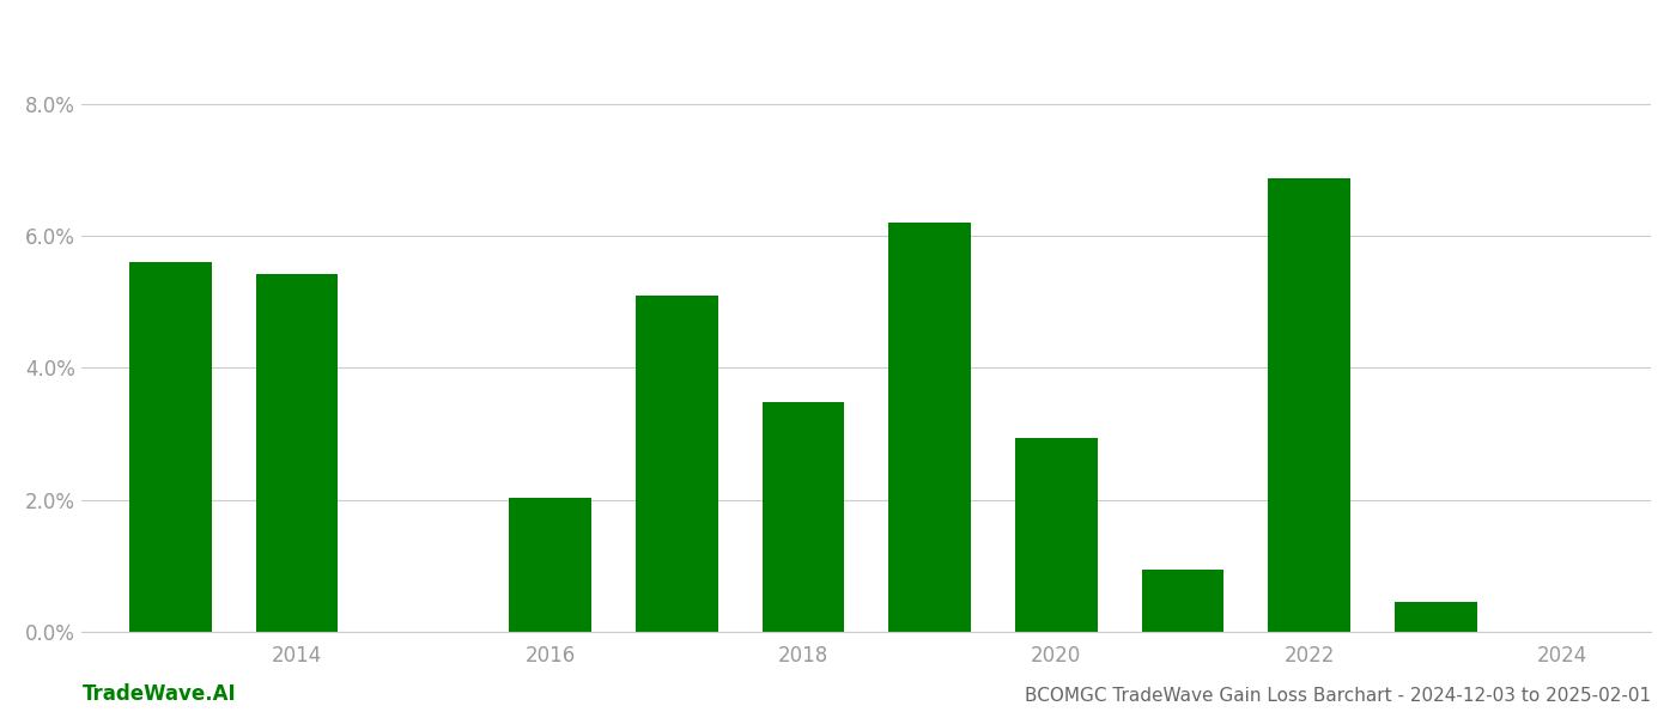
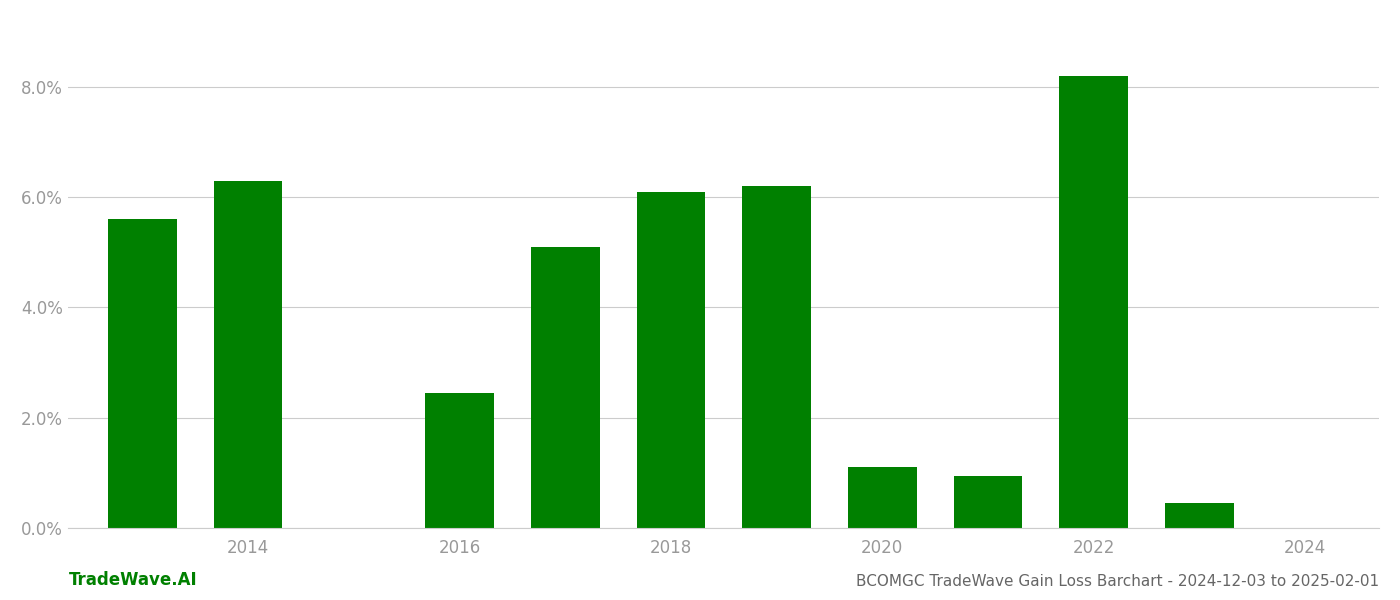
2014: 5.42% -> 6.30%
2016: 2.04% -> 2.45%
2018: 3.48% -> 6.10%
2020: 2.94% -> 1.10%
2022: 6.88% -> 8.20%
